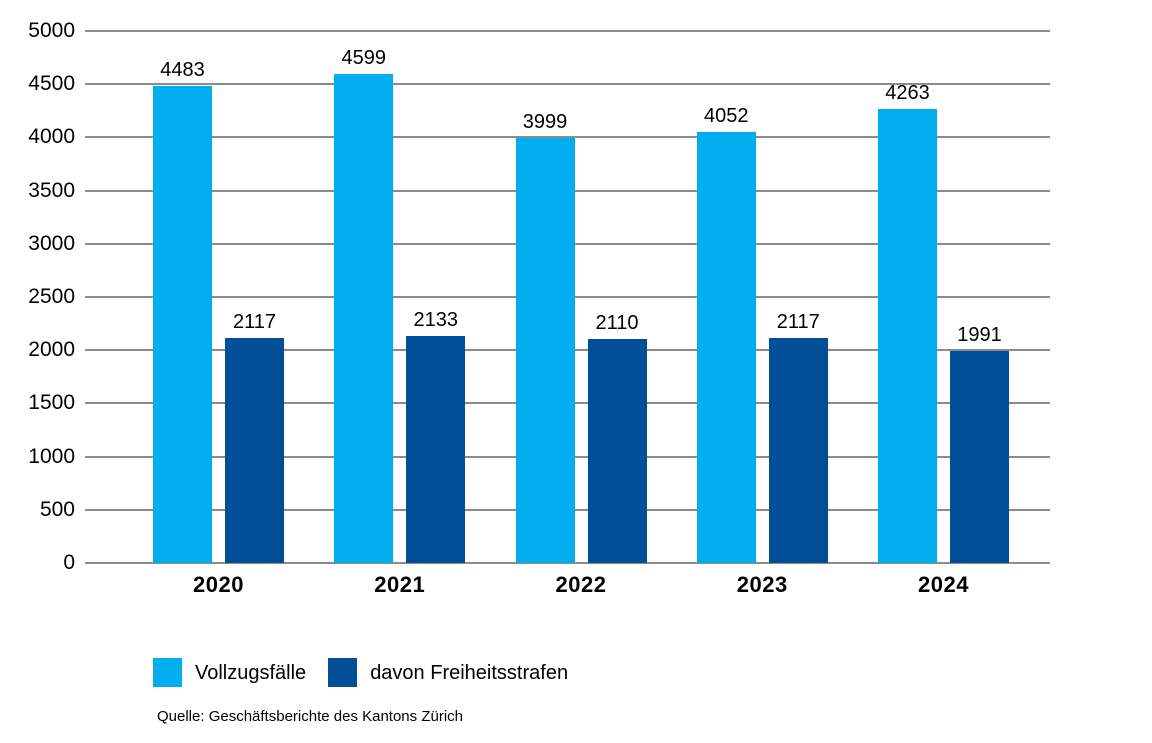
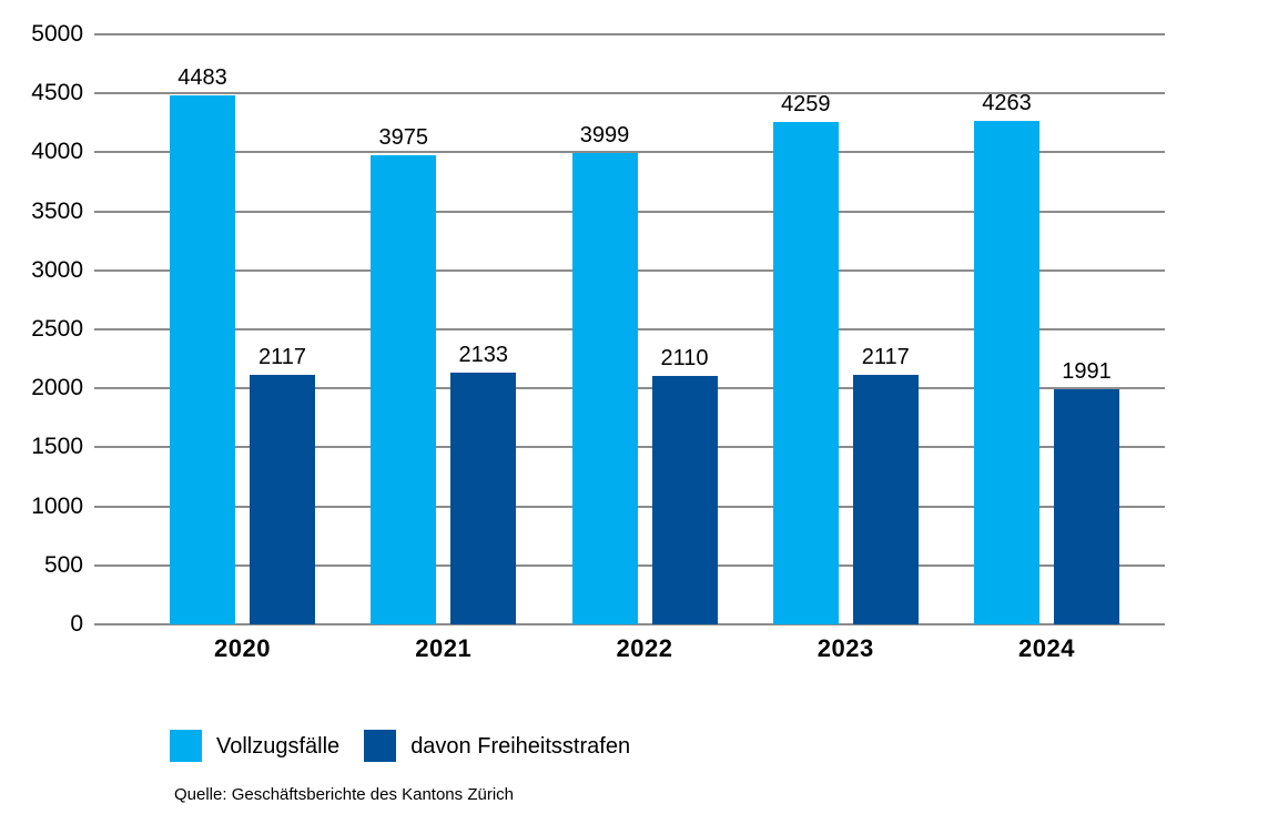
Vollzugsfälle/2021: 4599 -> 3975
Vollzugsfälle/2023: 4052 -> 4259
